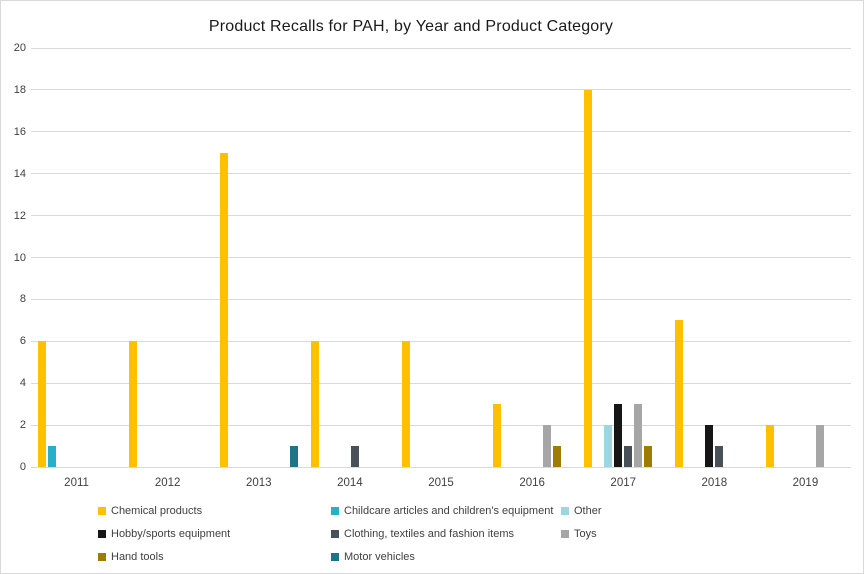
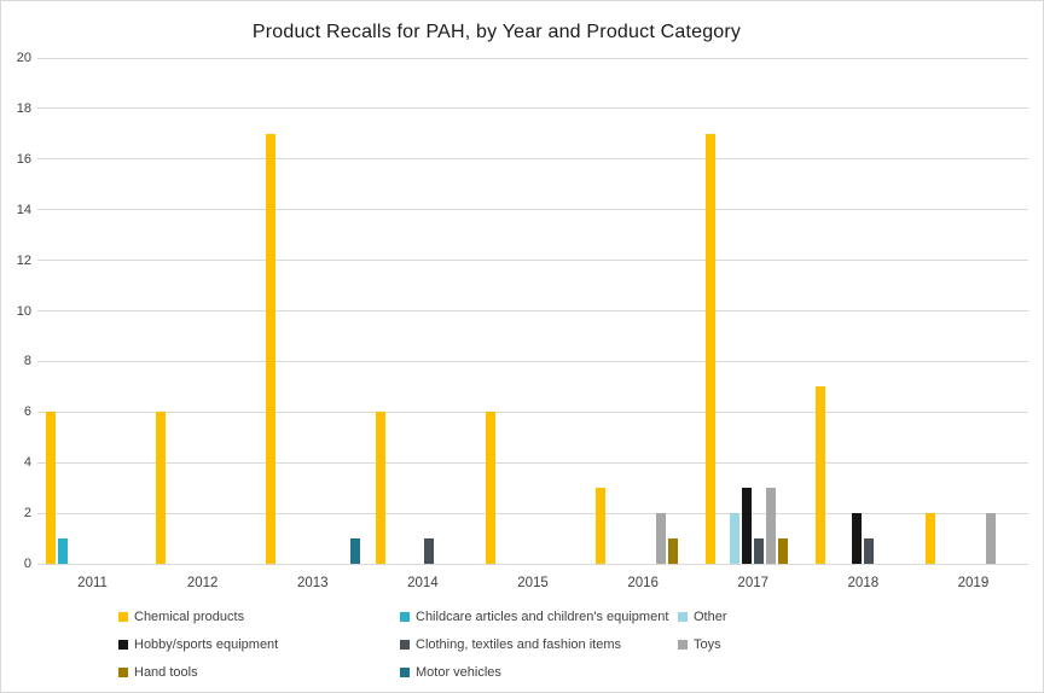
Chemical products/2013: 15 -> 17
Chemical products/2017: 18 -> 17
